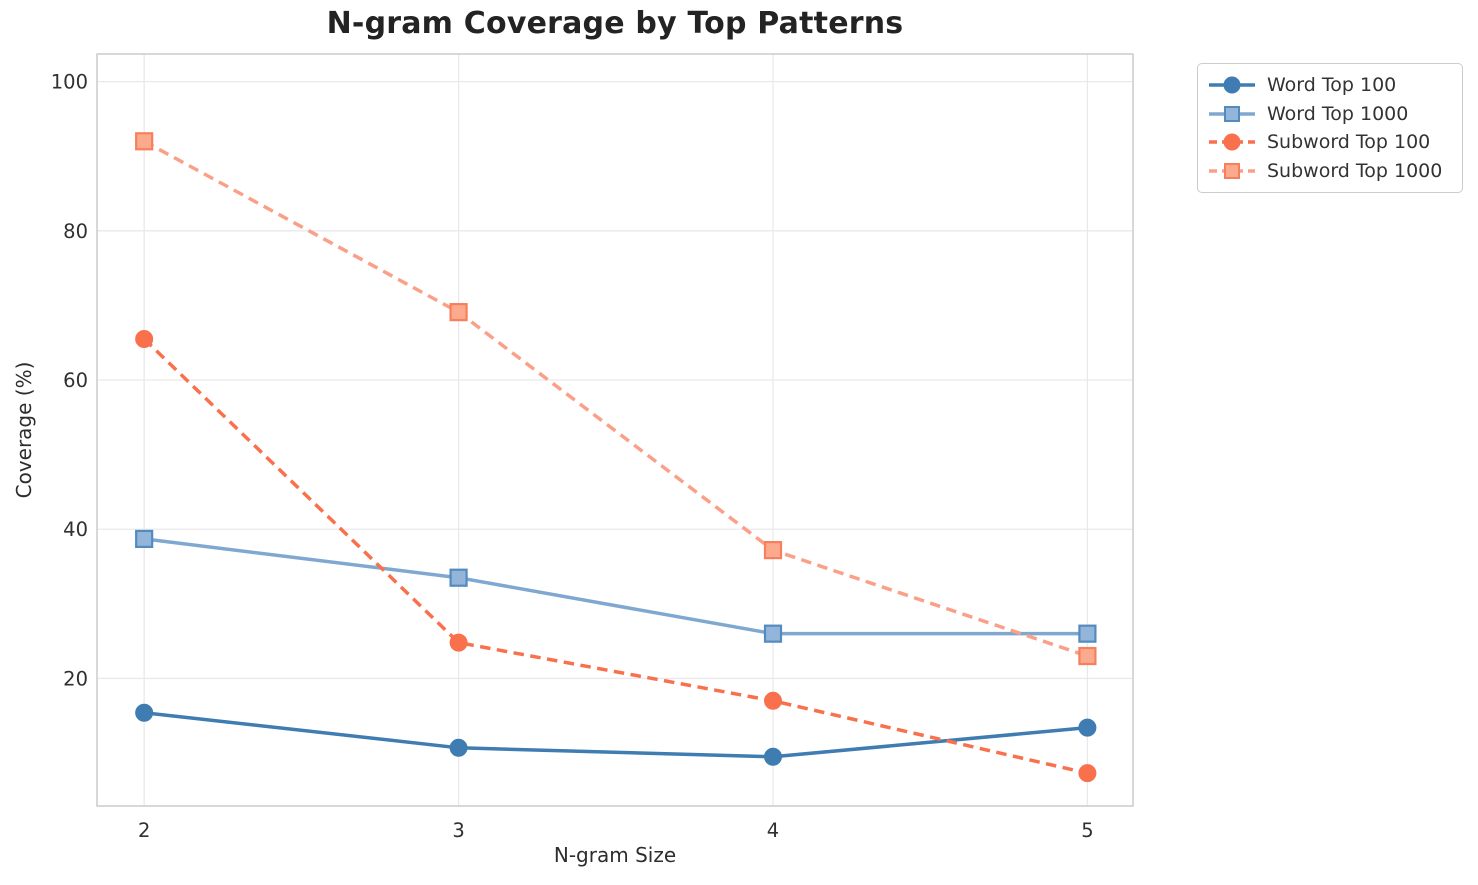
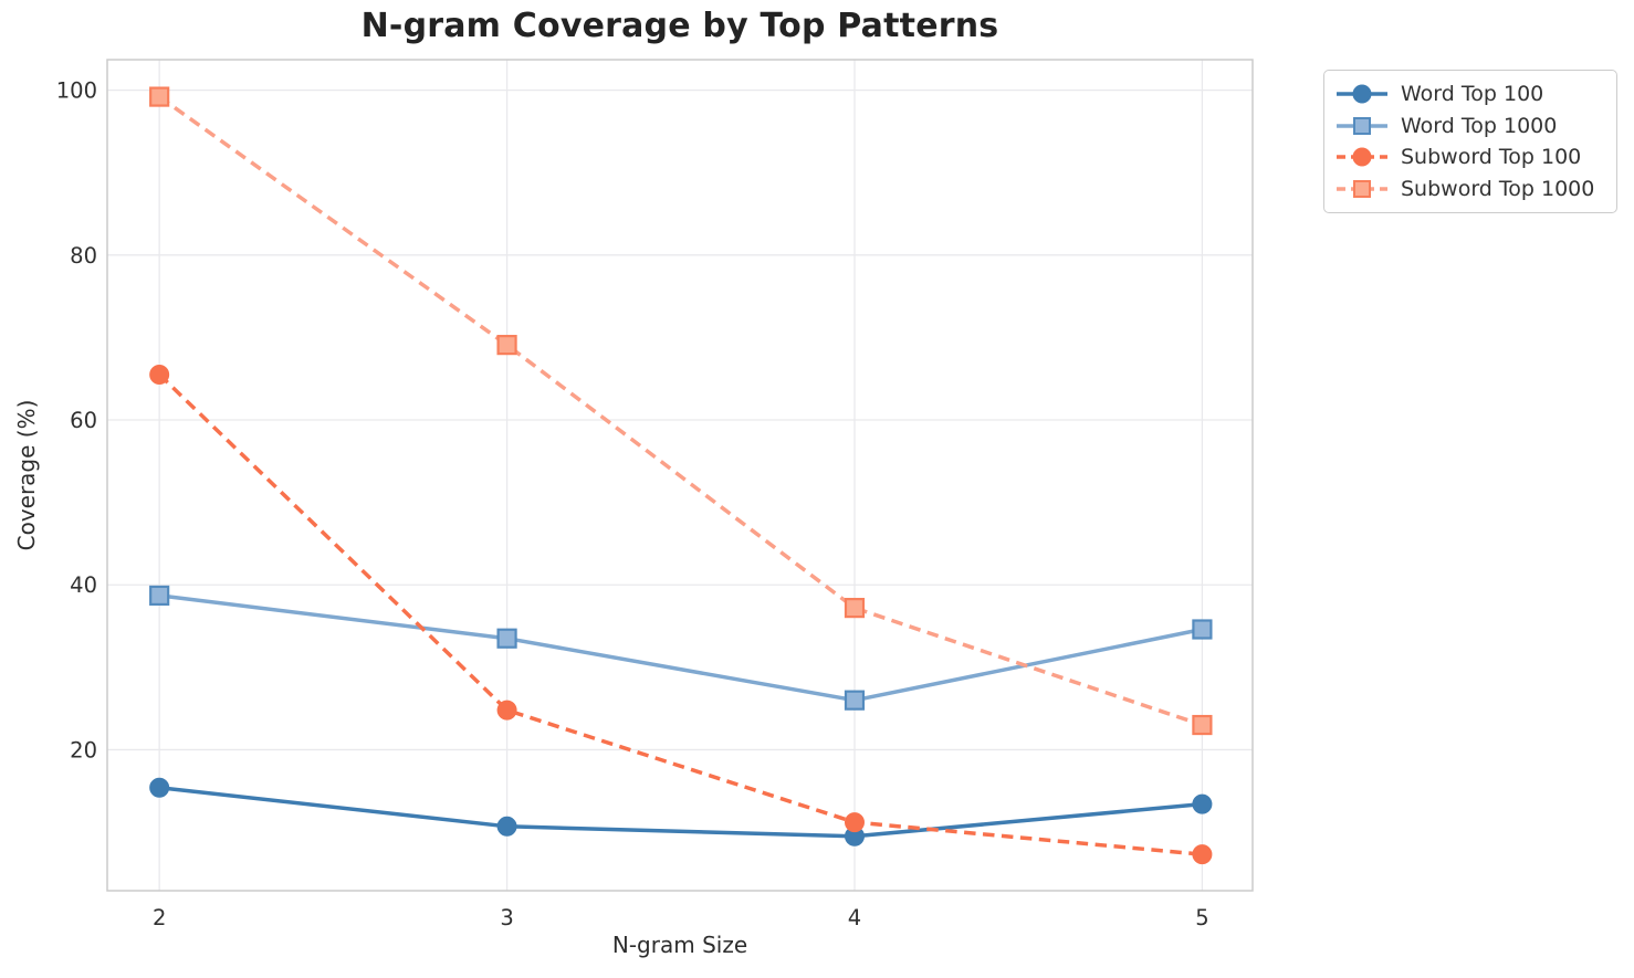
Subword Top 1000/2: 92 -> 99
Subword Top 100/4: 17 -> 11
Word Top 1000/5: 26 -> 35
